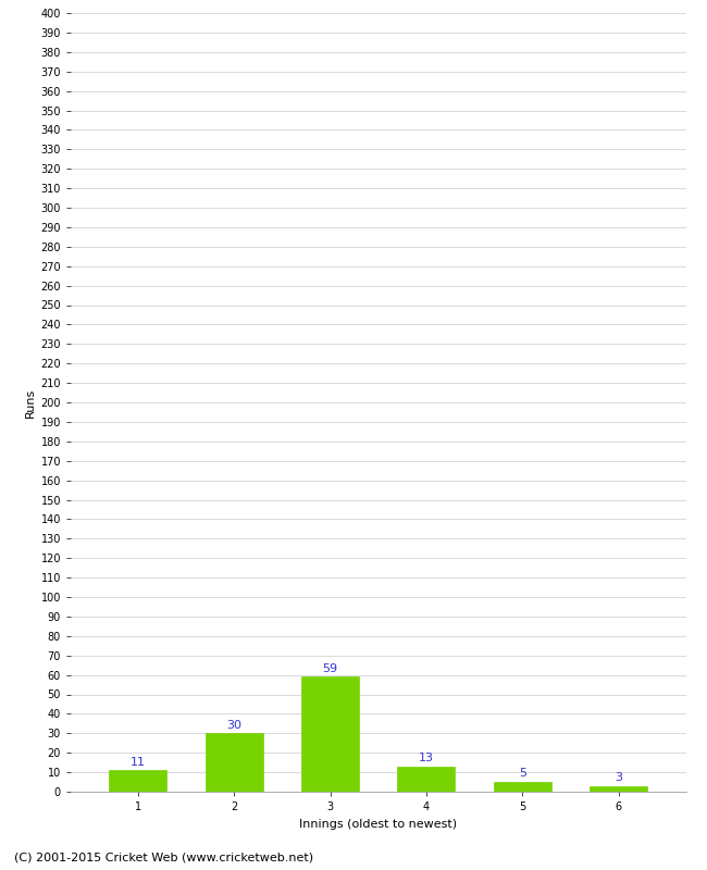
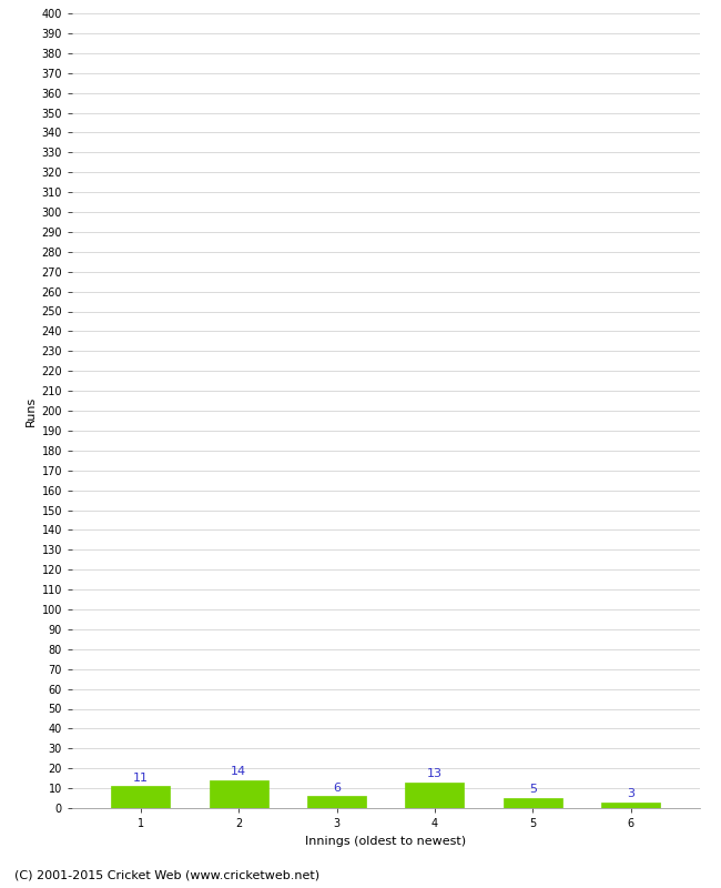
2: 30 -> 14
3: 59 -> 6
